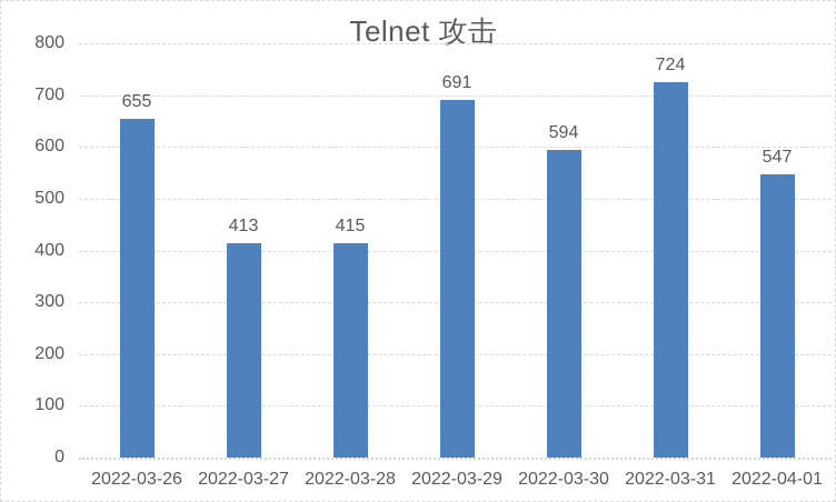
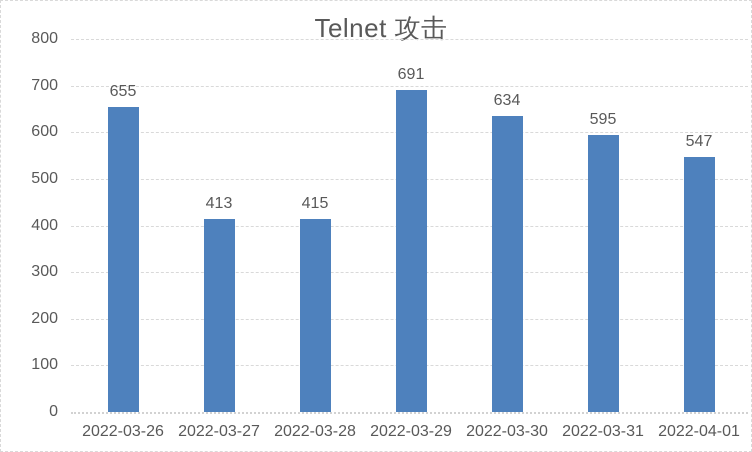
2022-03-30: 594 -> 634
2022-03-31: 724 -> 595
